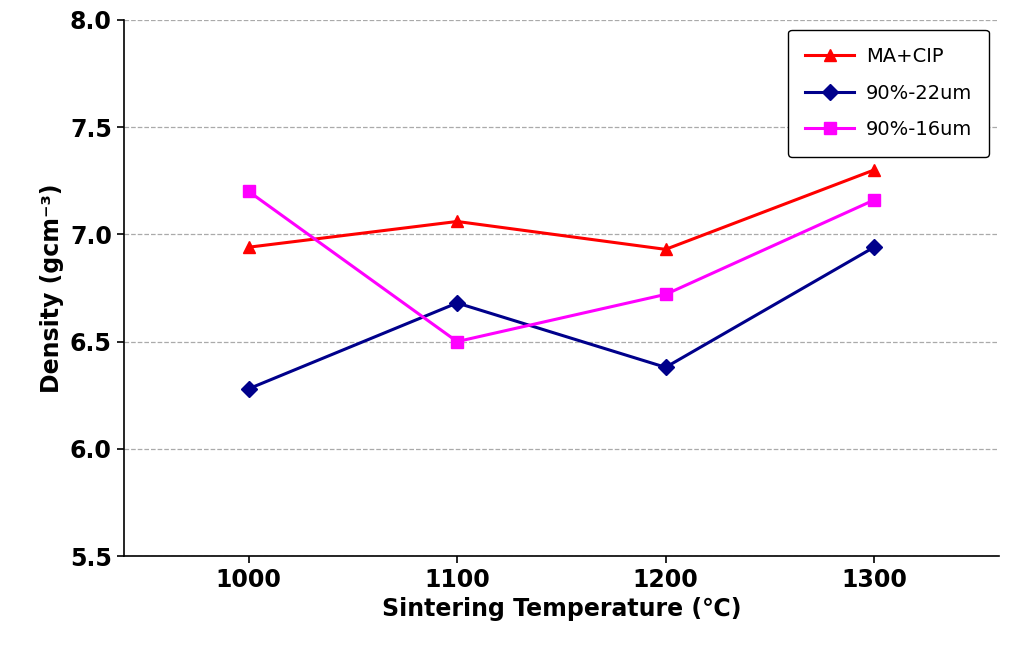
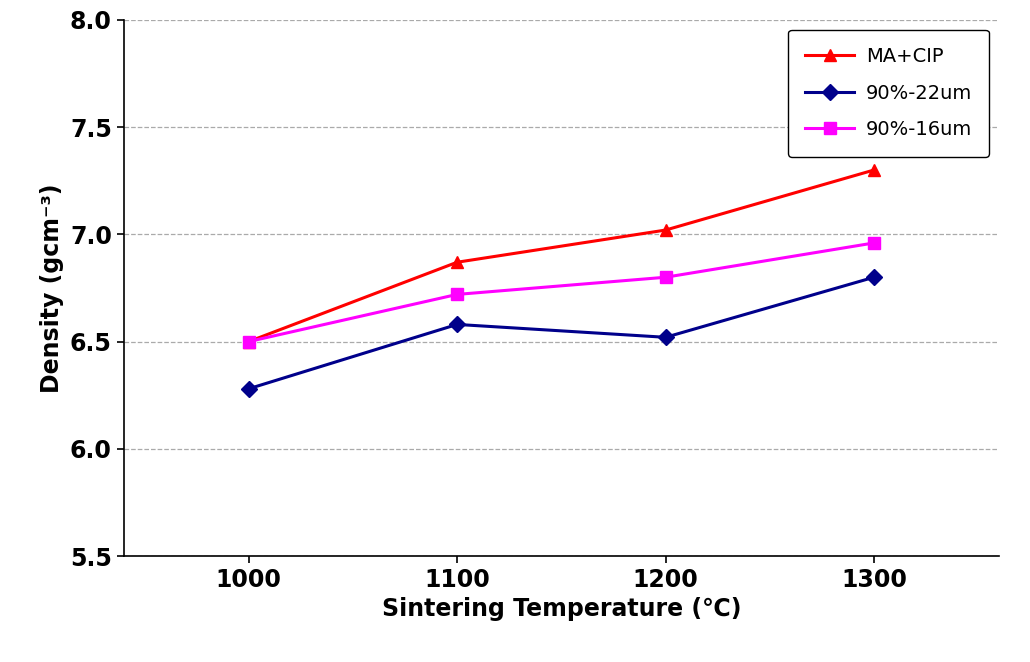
MA+CIP/1000: 6.94 -> 6.50
90%-16um/1000: 7.20 -> 6.50
MA+CIP/1100: 7.06 -> 6.87
90%-22um/1100: 6.68 -> 6.58
90%-16um/1100: 6.50 -> 6.72
MA+CIP/1200: 6.93 -> 7.02
90%-22um/1200: 6.38 -> 6.52
90%-16um/1200: 6.72 -> 6.80
90%-22um/1300: 6.94 -> 6.80
90%-16um/1300: 7.16 -> 6.96
